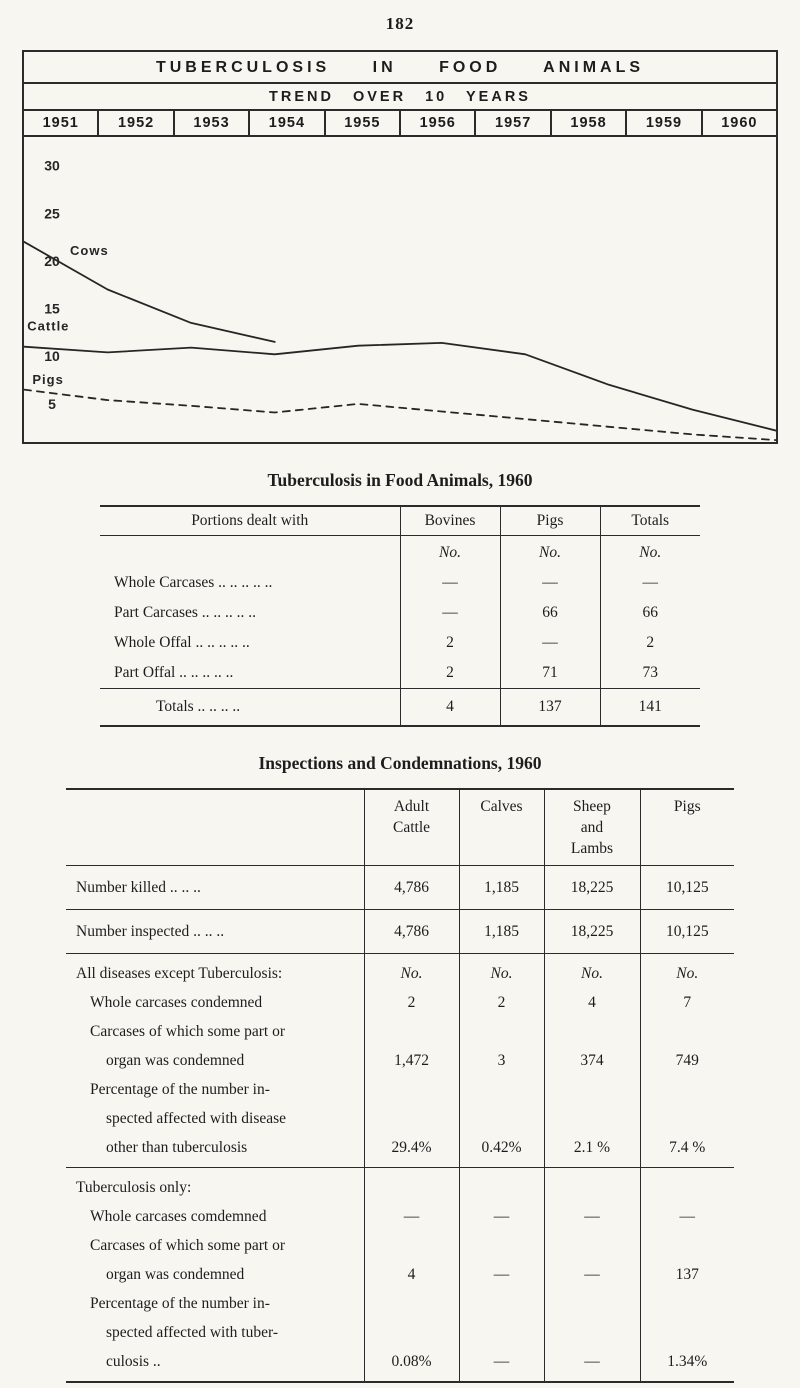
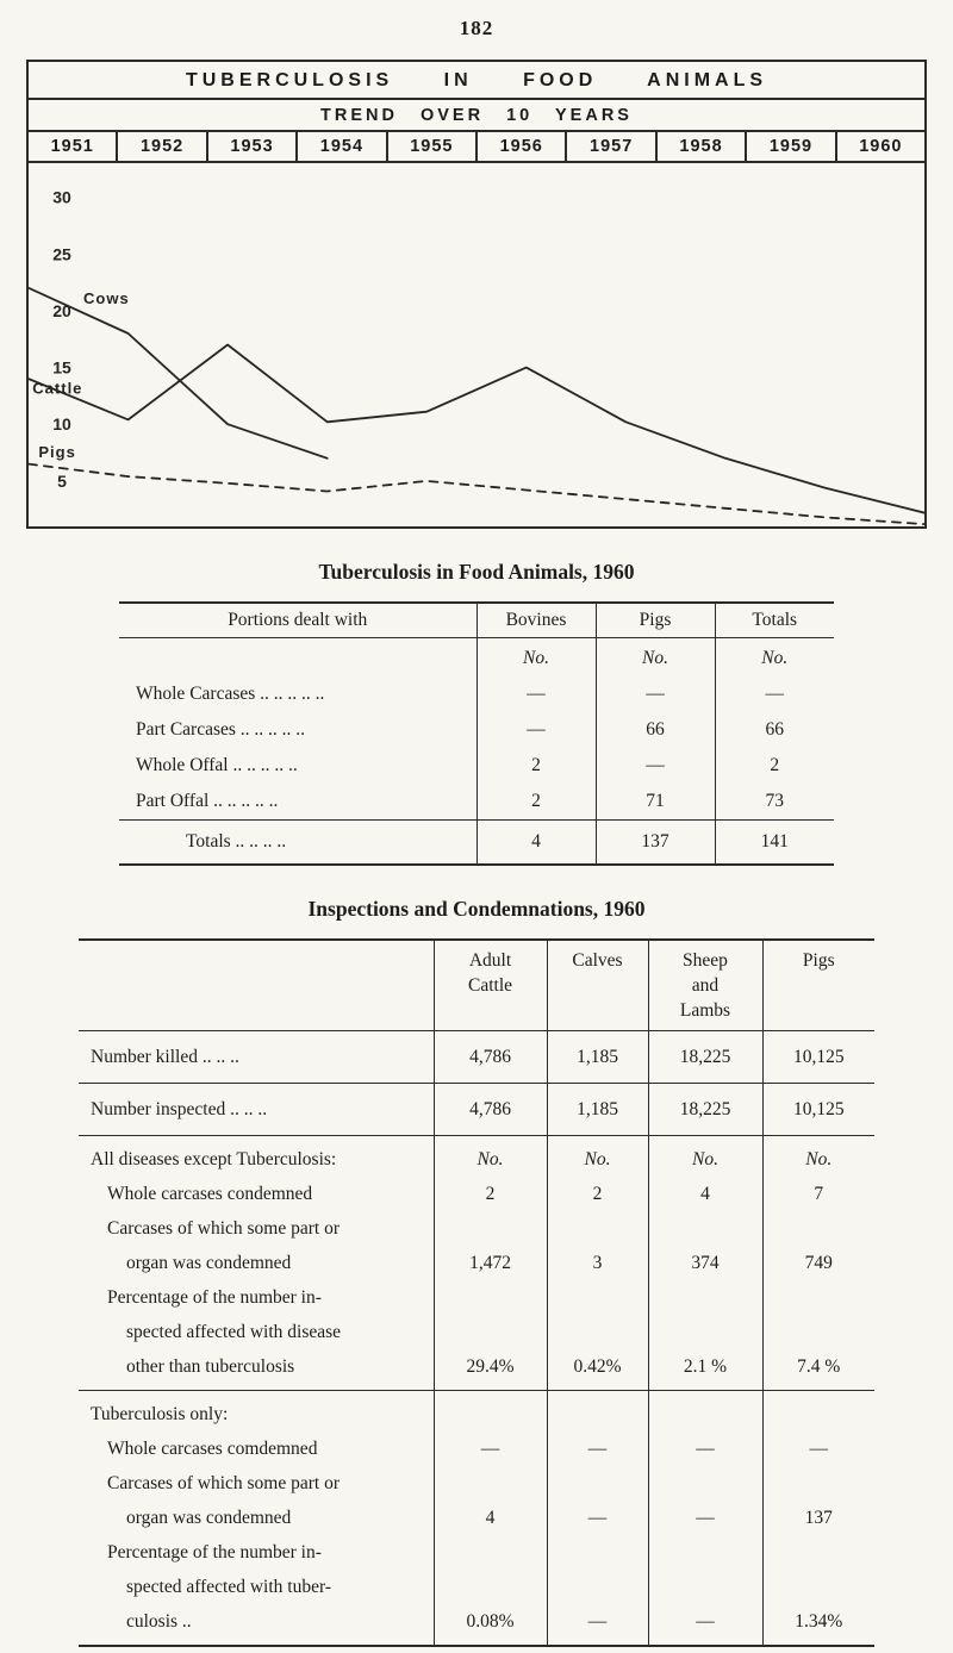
Cattle/1951: 11 -> 14
Cows/1952: 17 -> 18
Cows/1953: 14 -> 10
Cattle/1953: 11 -> 17
Cows/1954: 12 -> 7
Cattle/1956: 11 -> 15
